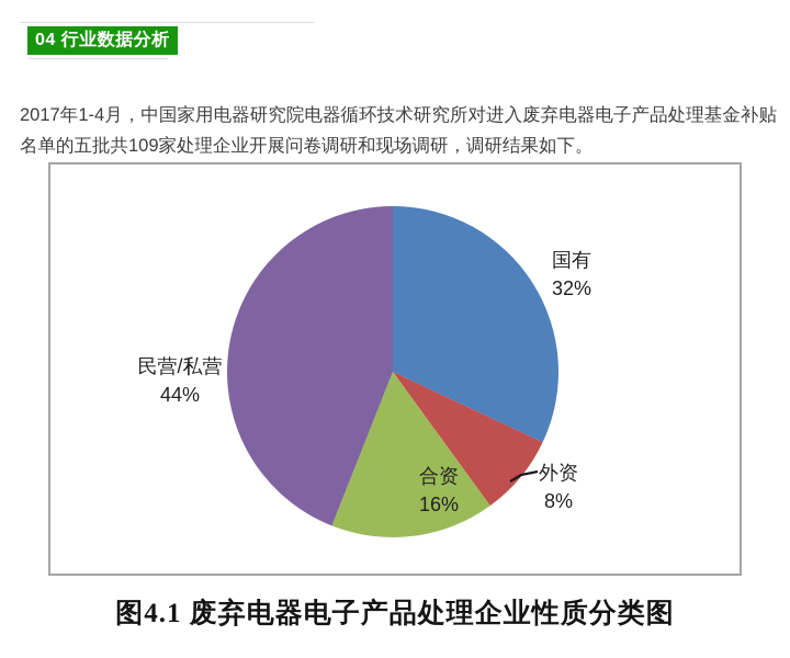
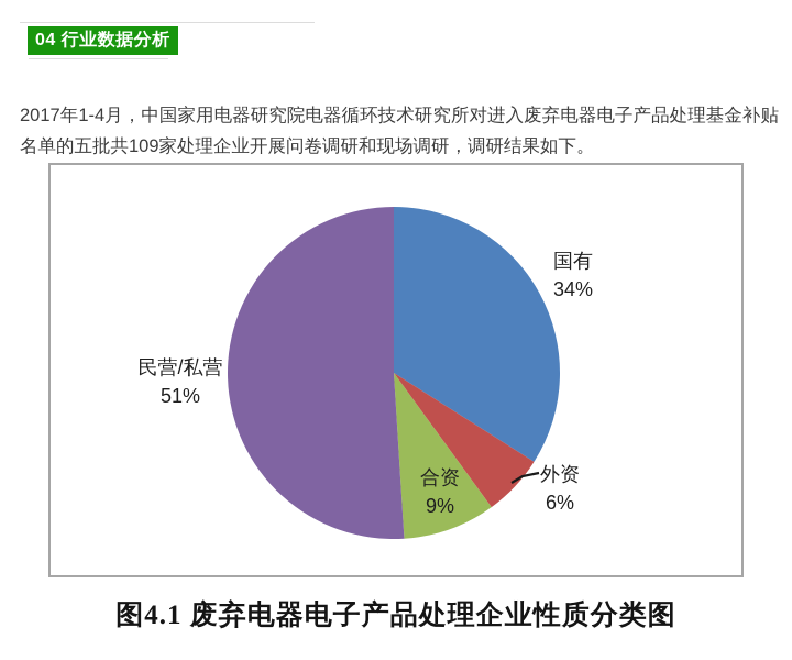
国有: 32% -> 34%
外资: 8% -> 6%
合资: 16% -> 9%
民营/私营: 44% -> 51%
